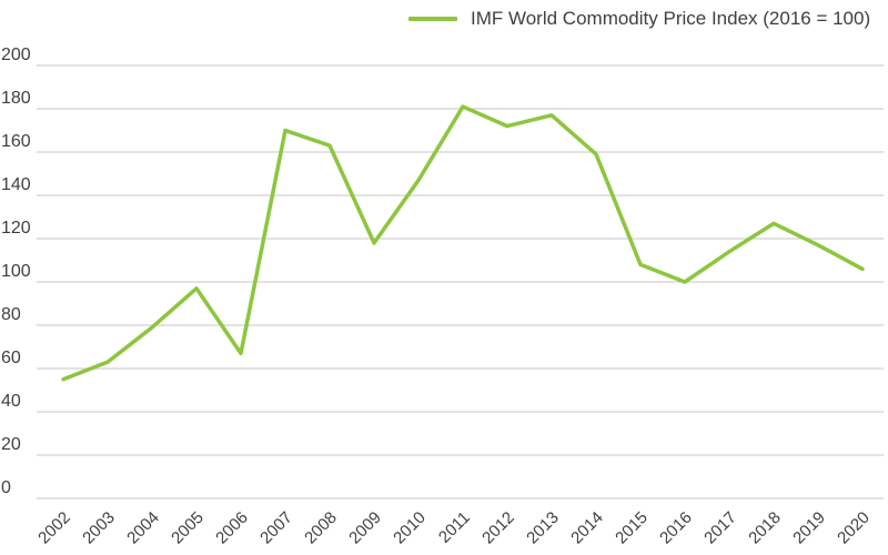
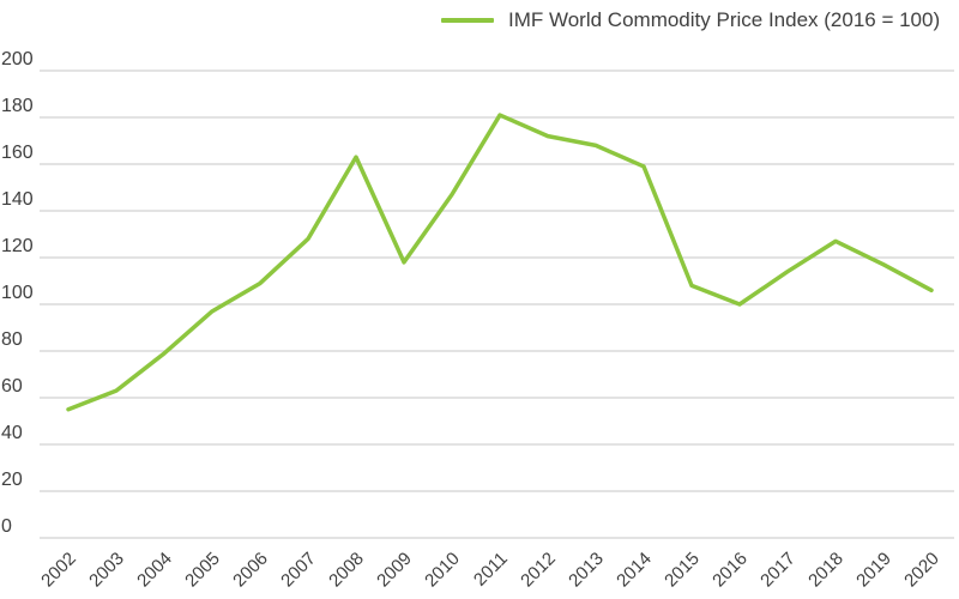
2006: 67 -> 109
2007: 170 -> 128
2013: 177 -> 168
